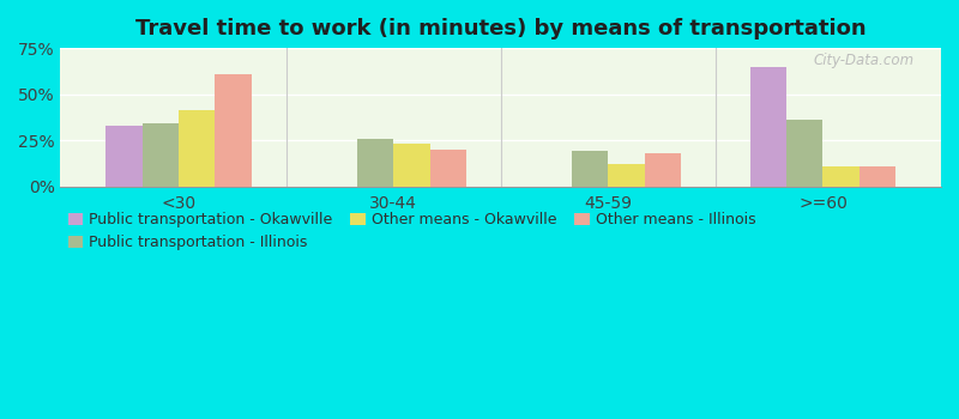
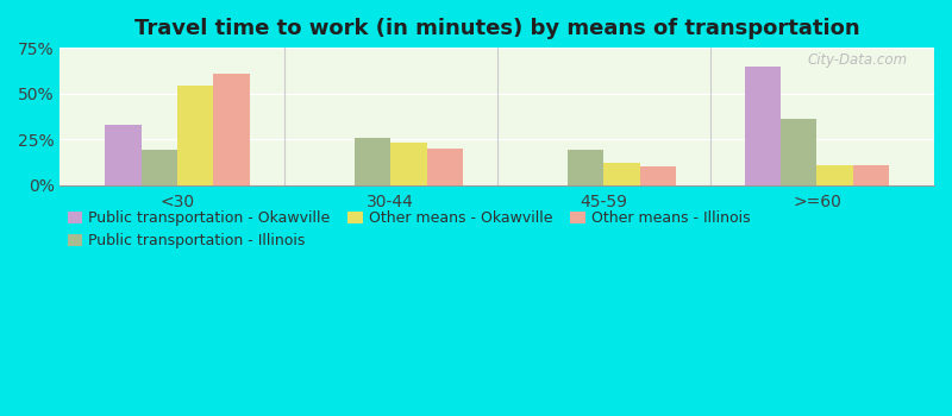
Public transportation - Illinois/<30: 34% -> 19%
Other means - Okawville/<30: 41% -> 54%
Other means - Illinois/45-59: 18% -> 10%
